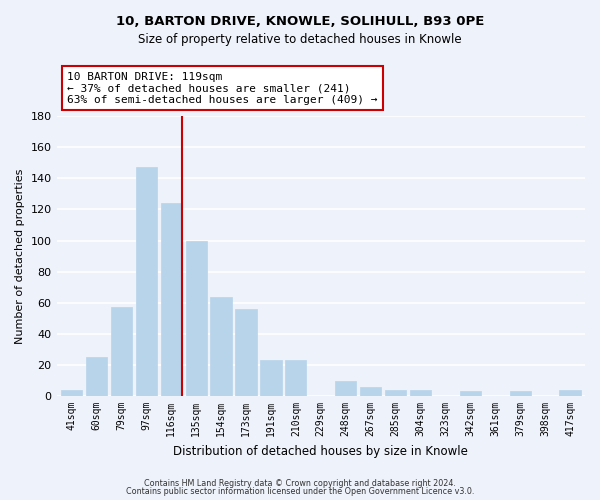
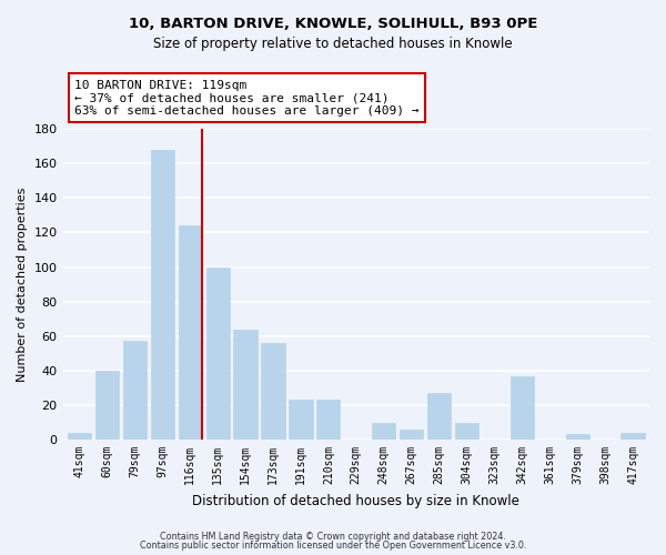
60sqm: 25 -> 40
97sqm: 147 -> 168
285sqm: 4 -> 27
304sqm: 4 -> 10
342sqm: 3 -> 37
